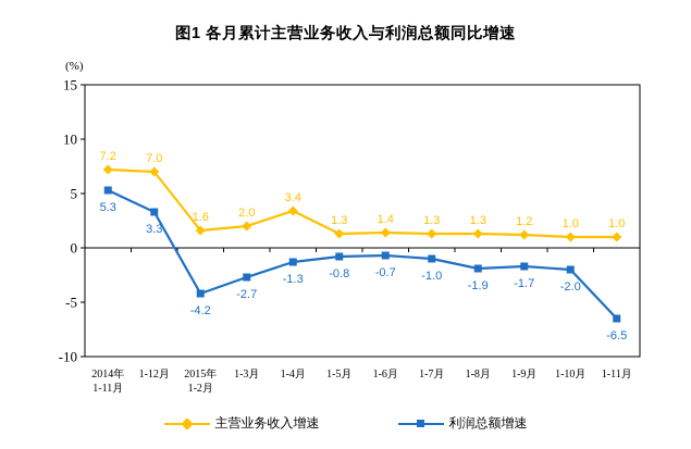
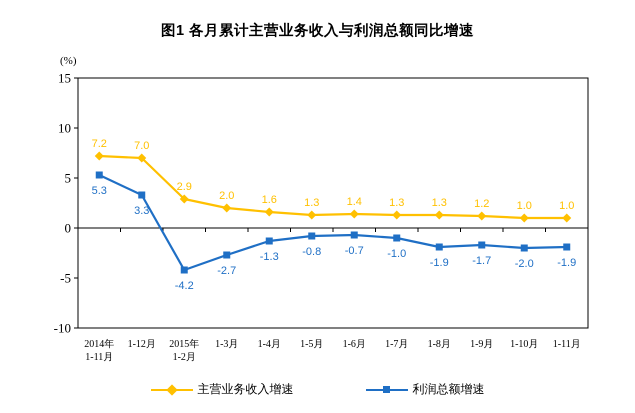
主营业务收入增速/2015年 1-2月: 1.6 -> 2.9
主营业务收入增速/1-4月: 3.4 -> 1.6
利润总额增速/1-11月: -6.5 -> -1.9
